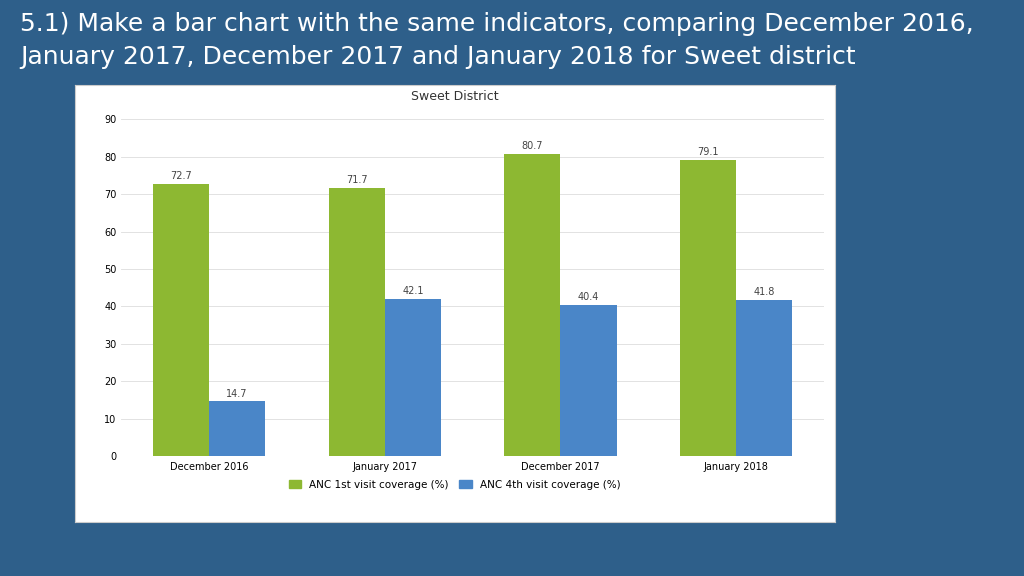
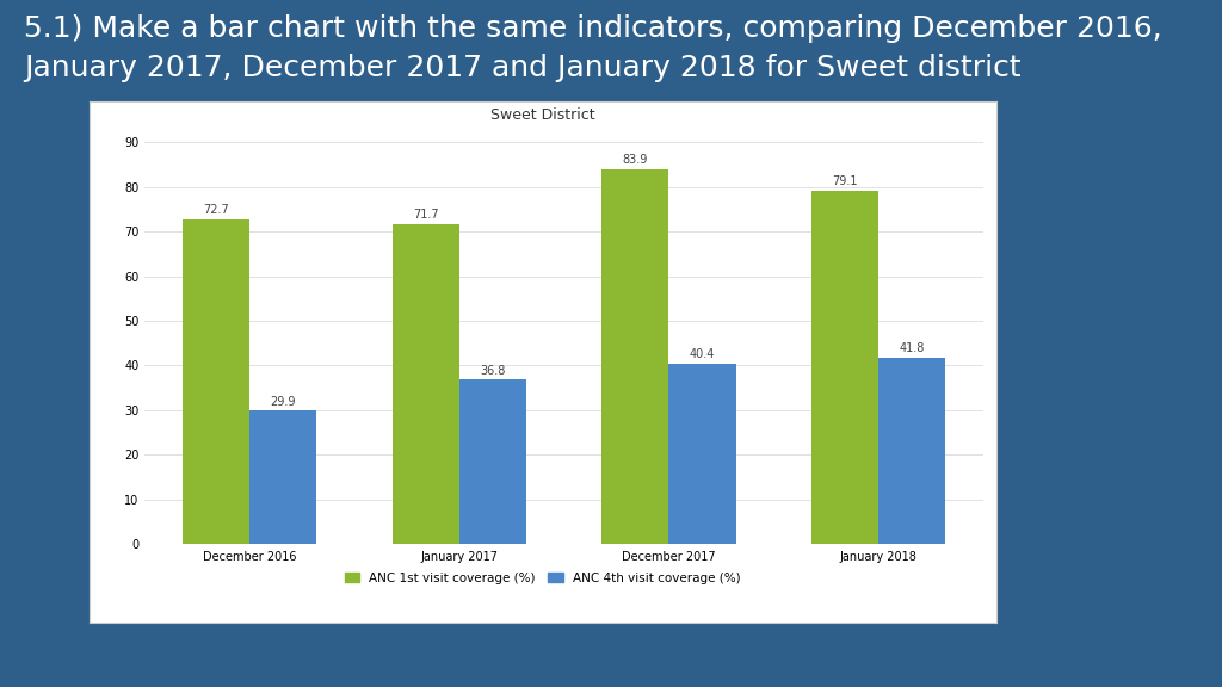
ANC 4th visit coverage (%)/December 2016: 14.7 -> 29.9
ANC 4th visit coverage (%)/January 2017: 42.1 -> 36.8
ANC 1st visit coverage (%)/December 2017: 80.7 -> 83.9
